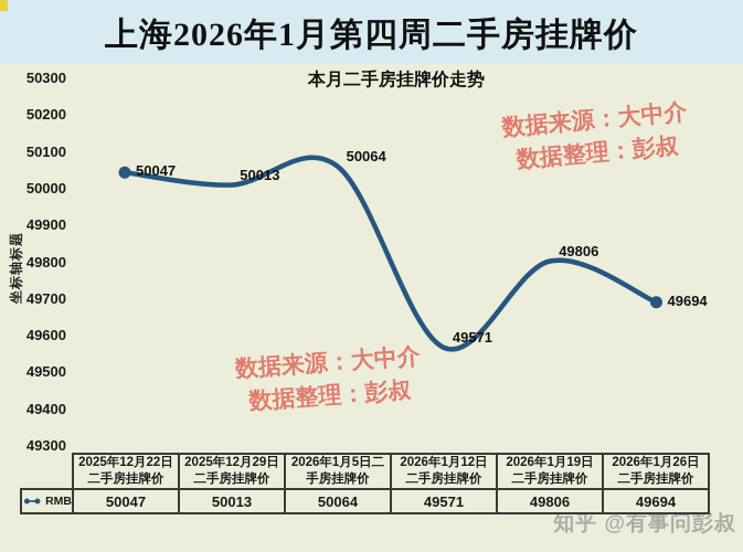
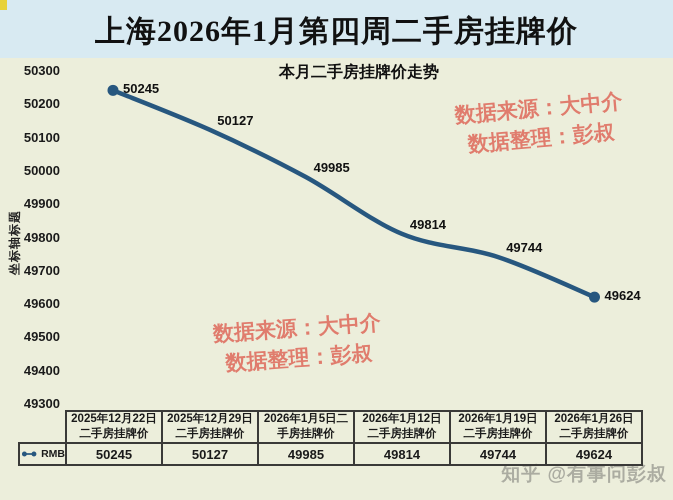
2025年12月22日二手房挂牌价: 50047 -> 50245
2025年12月29日二手房挂牌价: 50013 -> 50127
2026年1月5日二手房挂牌价: 50064 -> 49985
2026年1月12日二手房挂牌价: 49571 -> 49814
2026年1月19日二手房挂牌价: 49806 -> 49744
2026年1月26日二手房挂牌价: 49694 -> 49624
